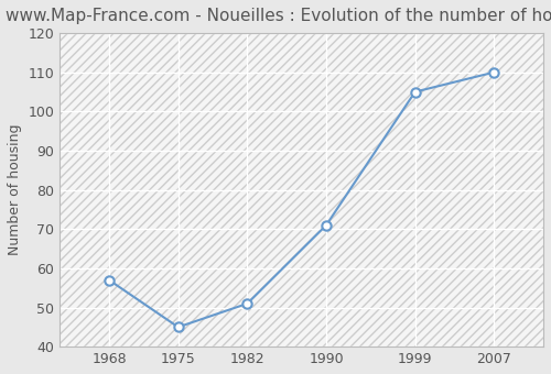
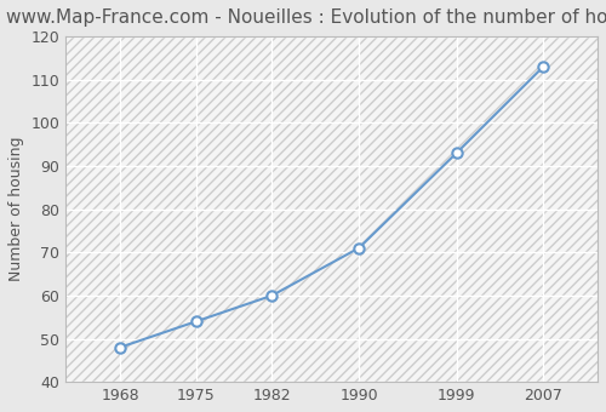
1968: 57 -> 48
1975: 45 -> 54
1982: 51 -> 60
1999: 105 -> 93
2007: 110 -> 113
